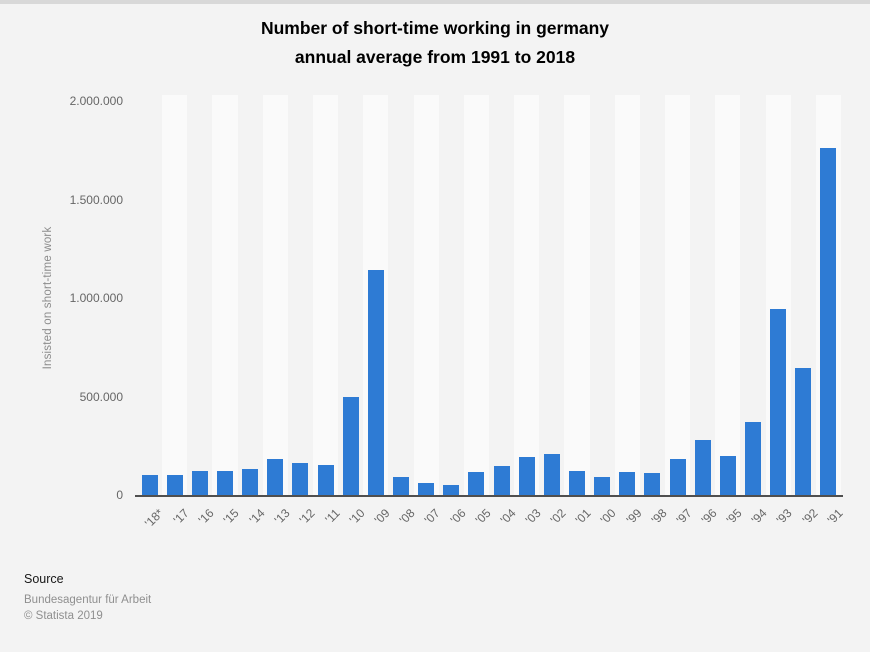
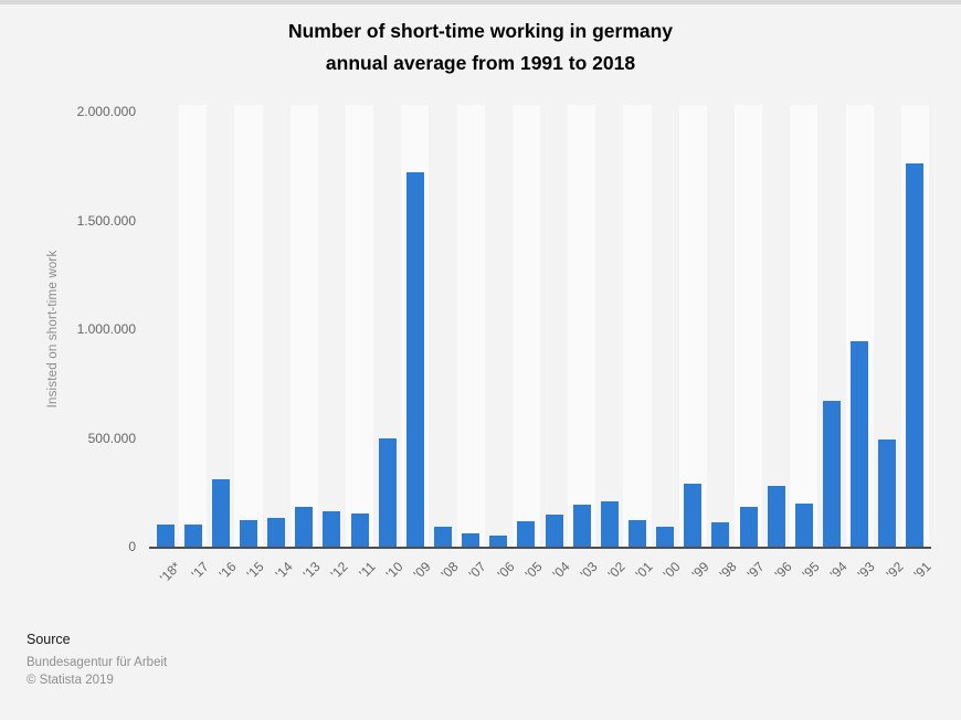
'16: 120000 -> 310000
'09: 1140000 -> 1720000
'99: 120000 -> 290000
'94: 370000 -> 670000
'92: 650000 -> 490000
